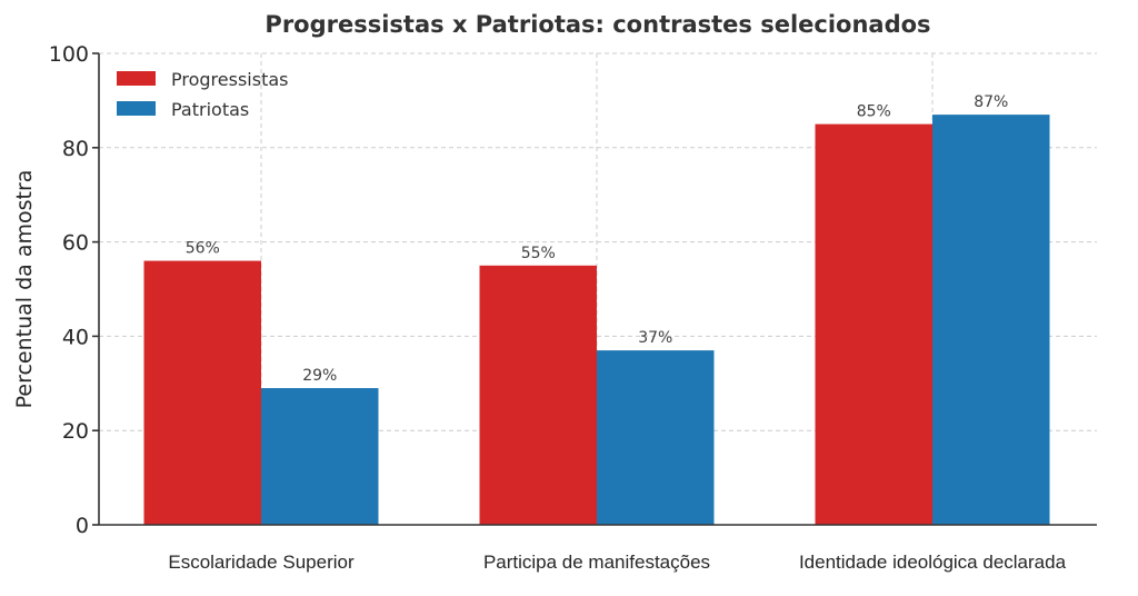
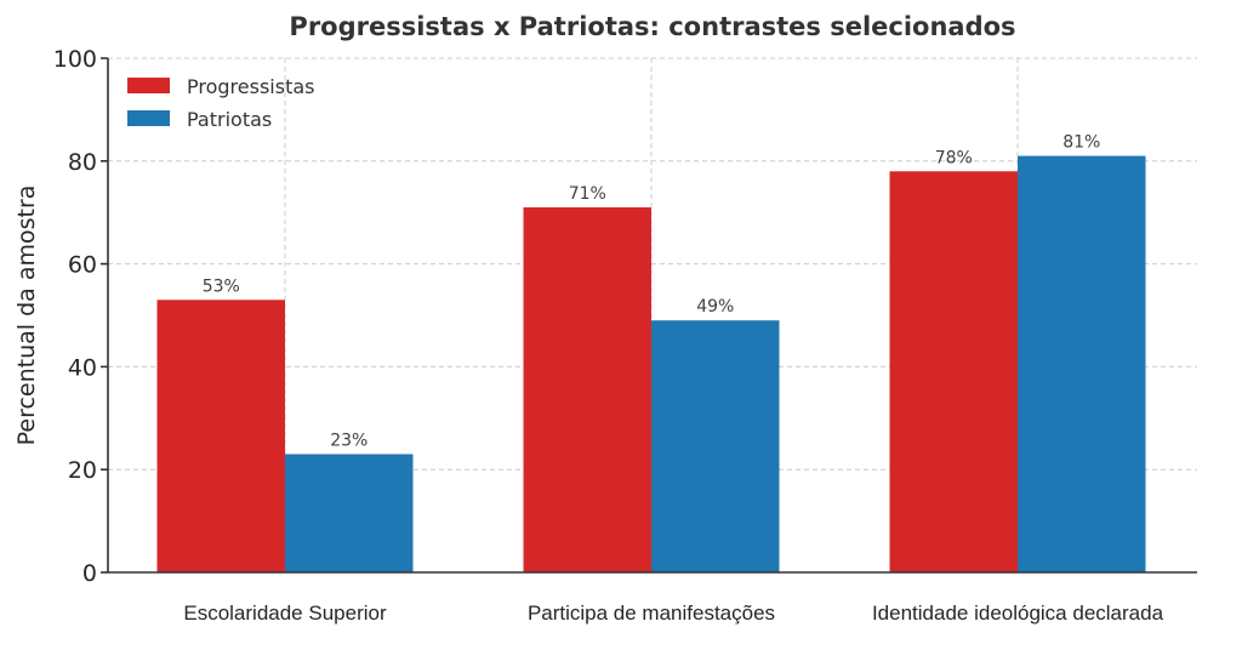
Progressistas/Escolaridade Superior: 56% -> 53%
Patriotas/Escolaridade Superior: 29% -> 23%
Progressistas/Participa de manifestações: 55% -> 71%
Patriotas/Participa de manifestações: 37% -> 49%
Progressistas/Identidade ideológica declarada: 85% -> 78%
Patriotas/Identidade ideológica declarada: 87% -> 81%
